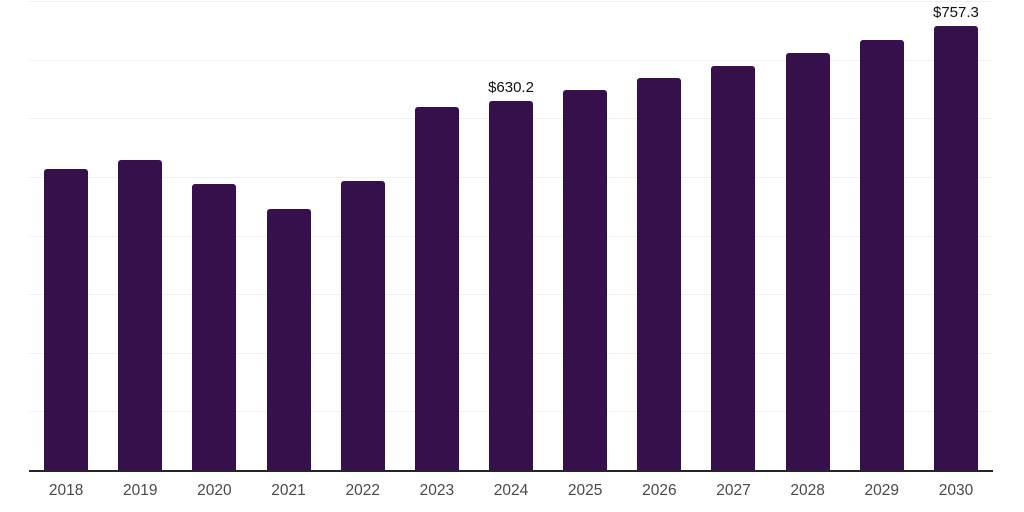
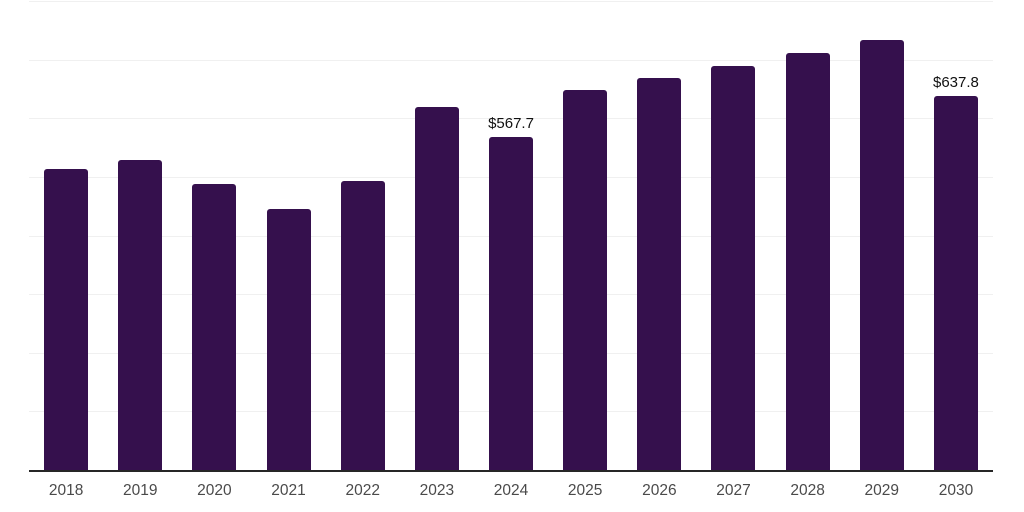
2024: $630.2 -> $567.7
2030: $757.3 -> $637.8
